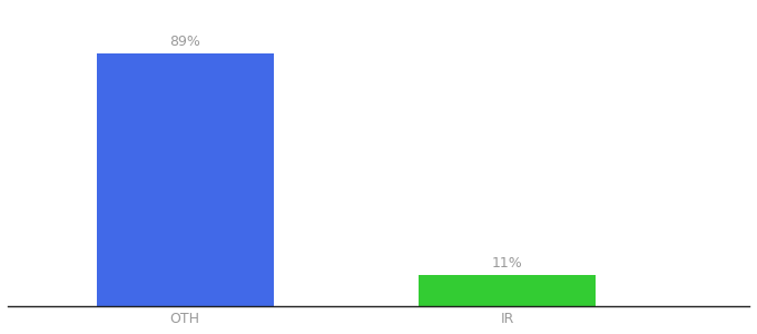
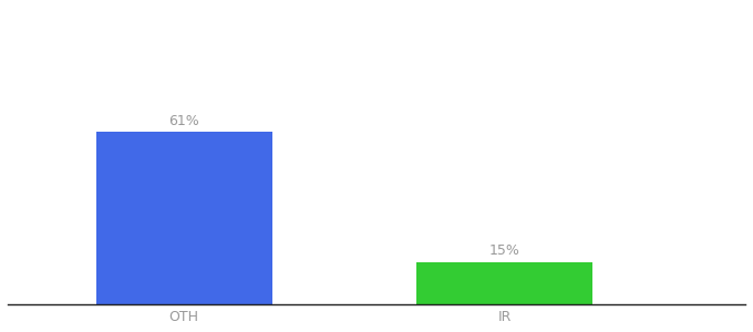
OTH: 89% -> 61%
IR: 11% -> 15%
